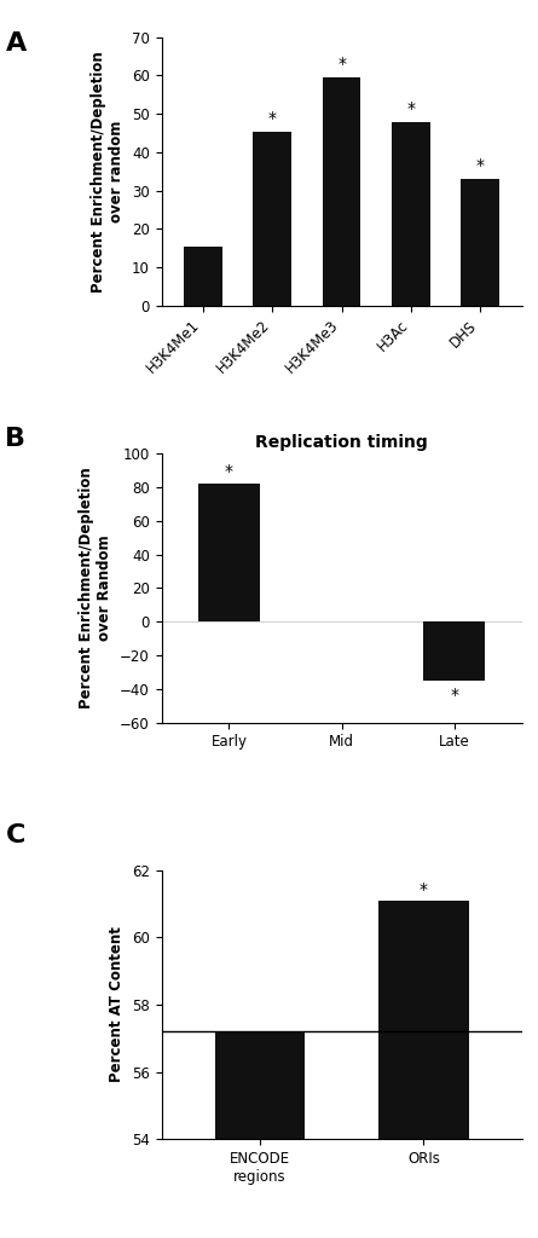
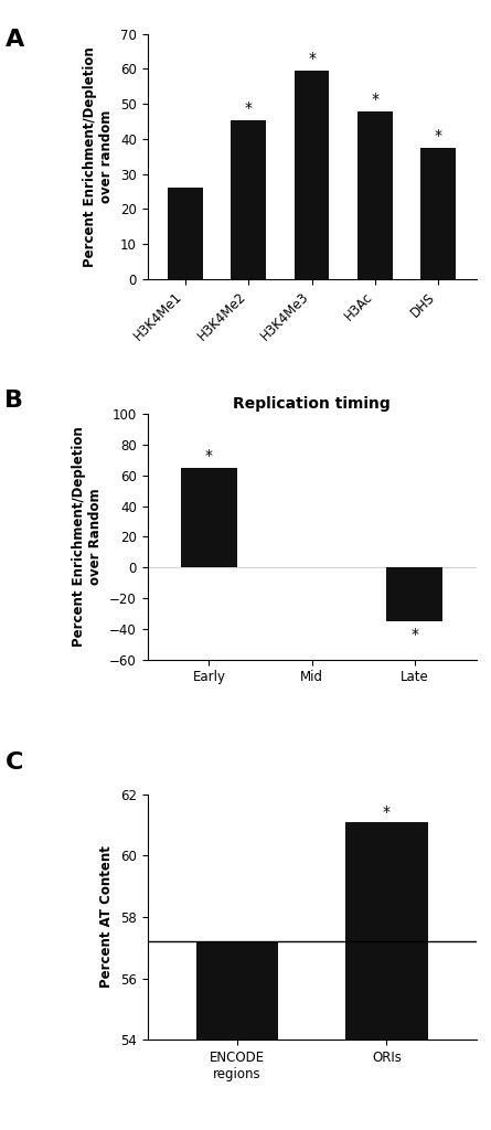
H3K4Me1: 15.5 -> 26.0
DHS: 33.0 -> 37.5
Replication timing/Early: 82 -> 65
